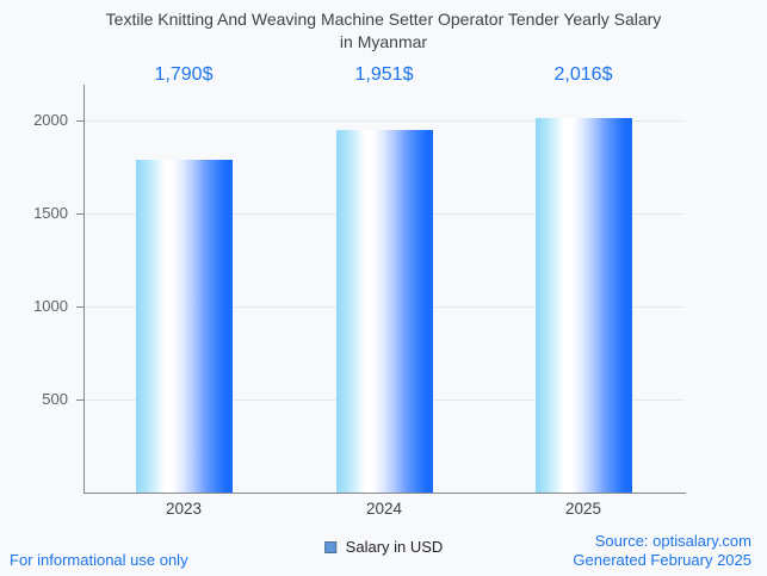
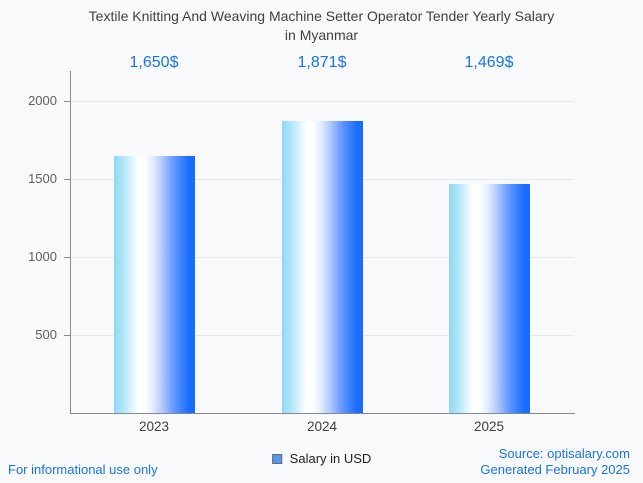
2023: 1,790 -> 1,650
2024: 1,951 -> 1,871
2025: 2,016 -> 1,469
